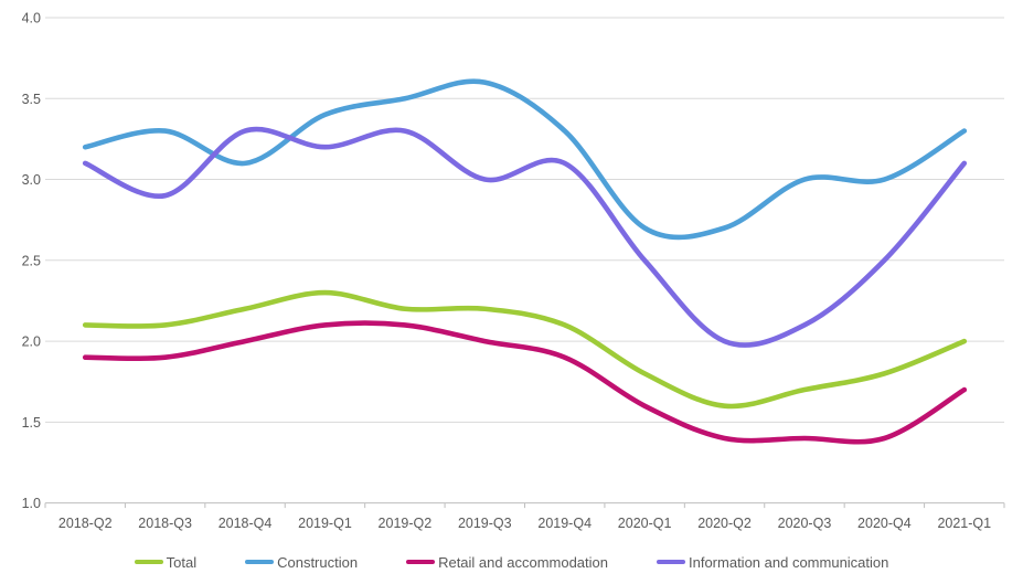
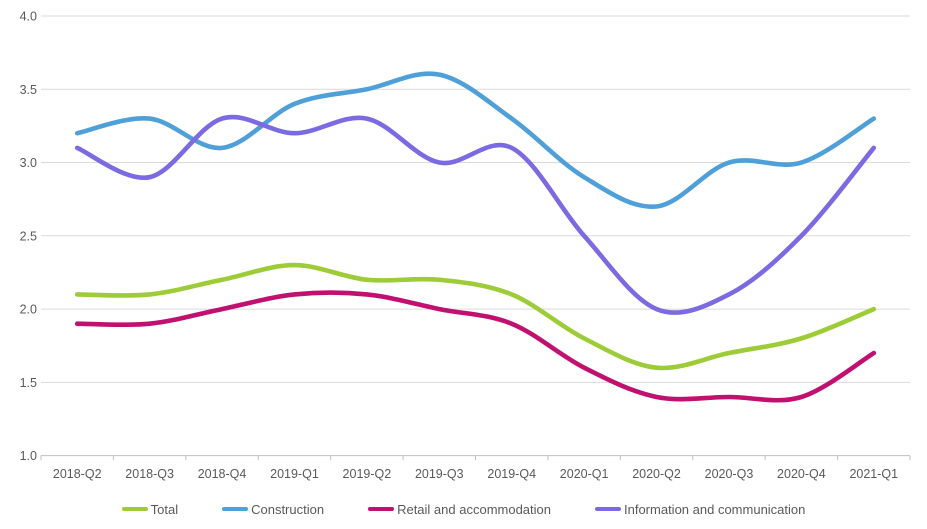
Construction/2020-Q1: 2.7 -> 2.9
